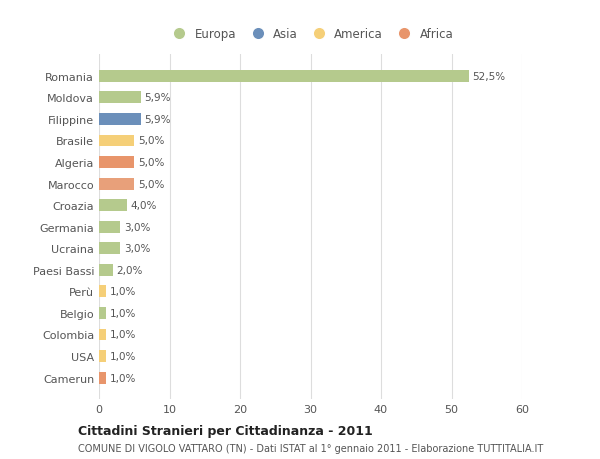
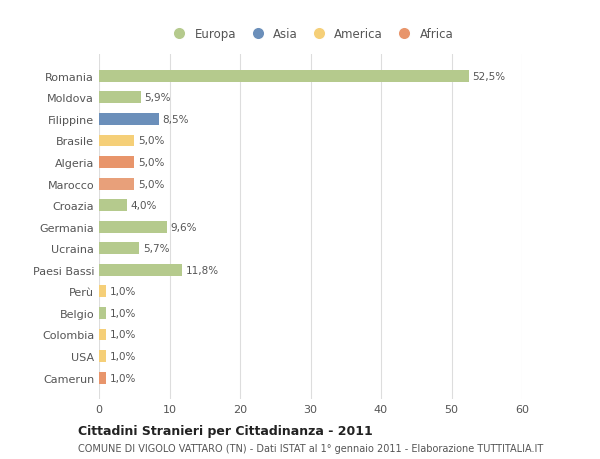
Filippine: 5,9% -> 8,5%
Germania: 3,0% -> 9,6%
Ucraina: 3,0% -> 5,7%
Paesi Bassi: 2,0% -> 11,8%
